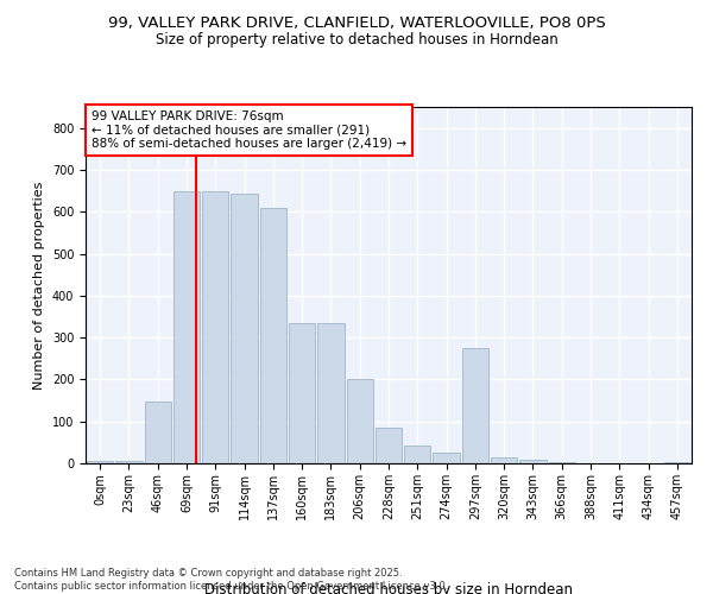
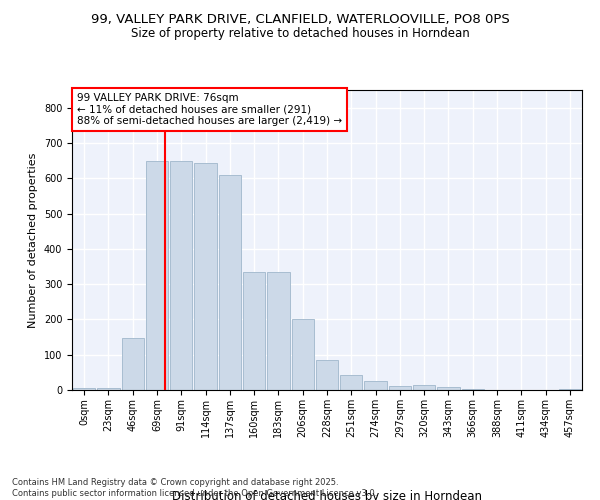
297sqm: 275 -> 12
